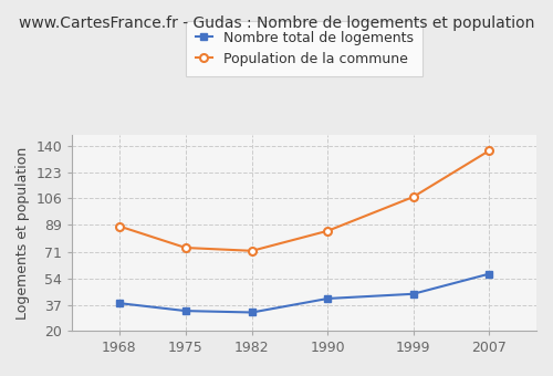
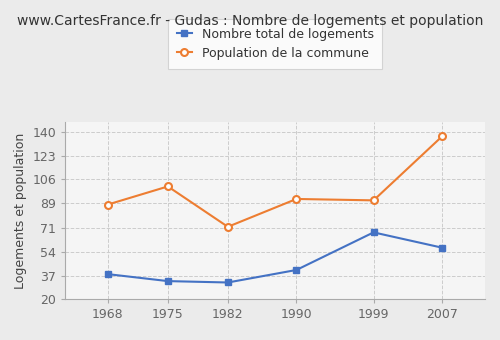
Population de la commune/1975: 74 -> 101
Population de la commune/1990: 85 -> 92
Nombre total de logements/1999: 44 -> 68
Population de la commune/1999: 107 -> 91
